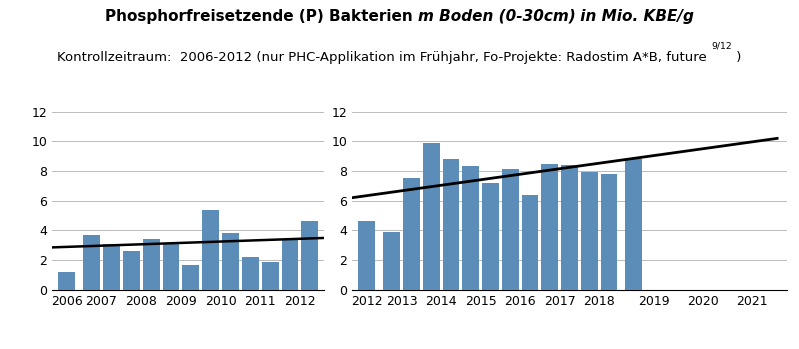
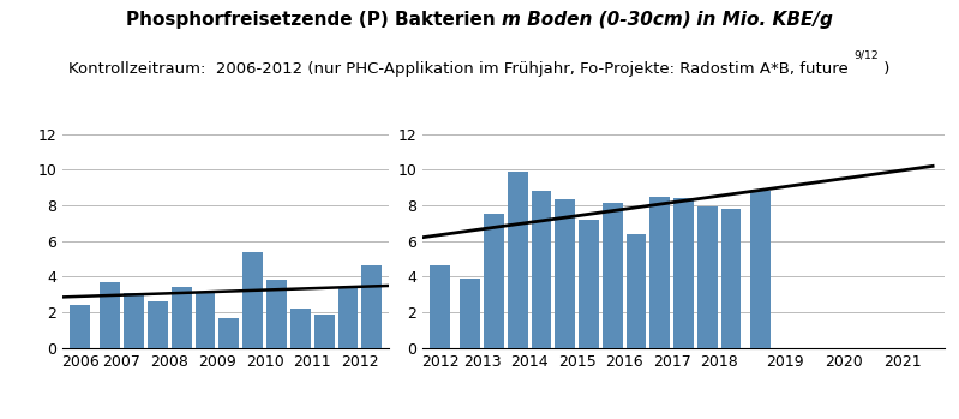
2006: 1.2 -> 2.4
